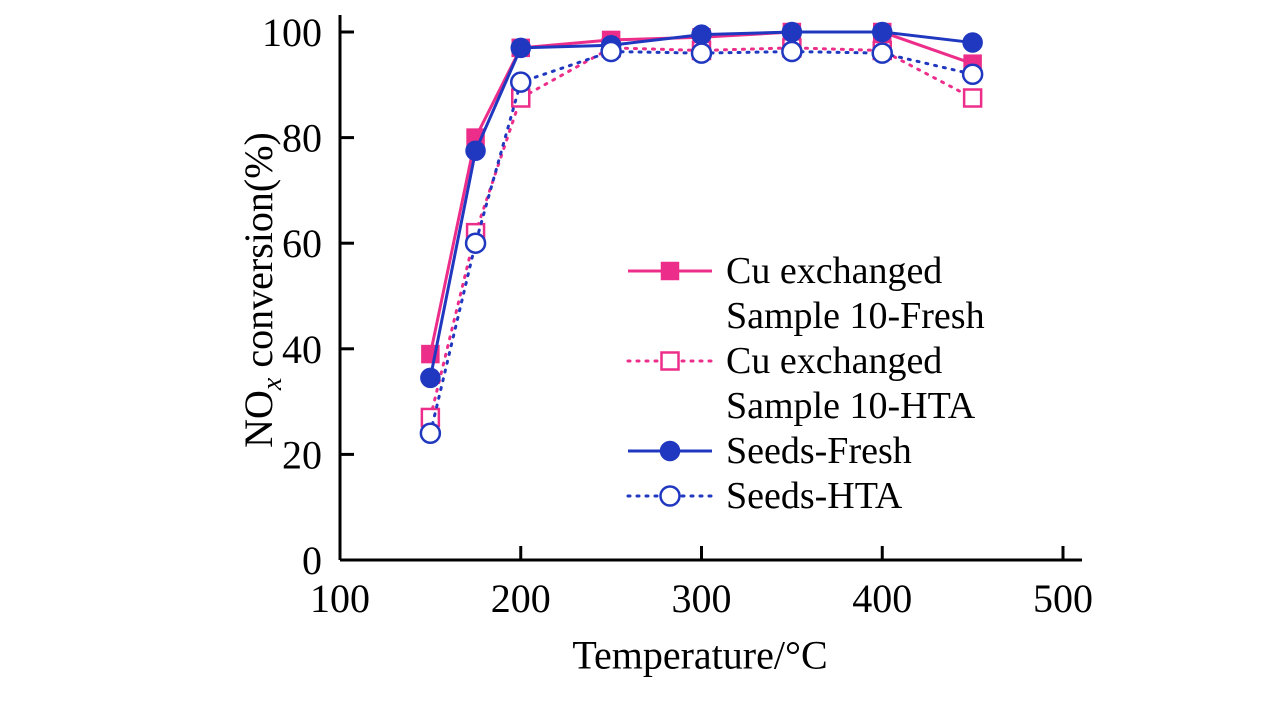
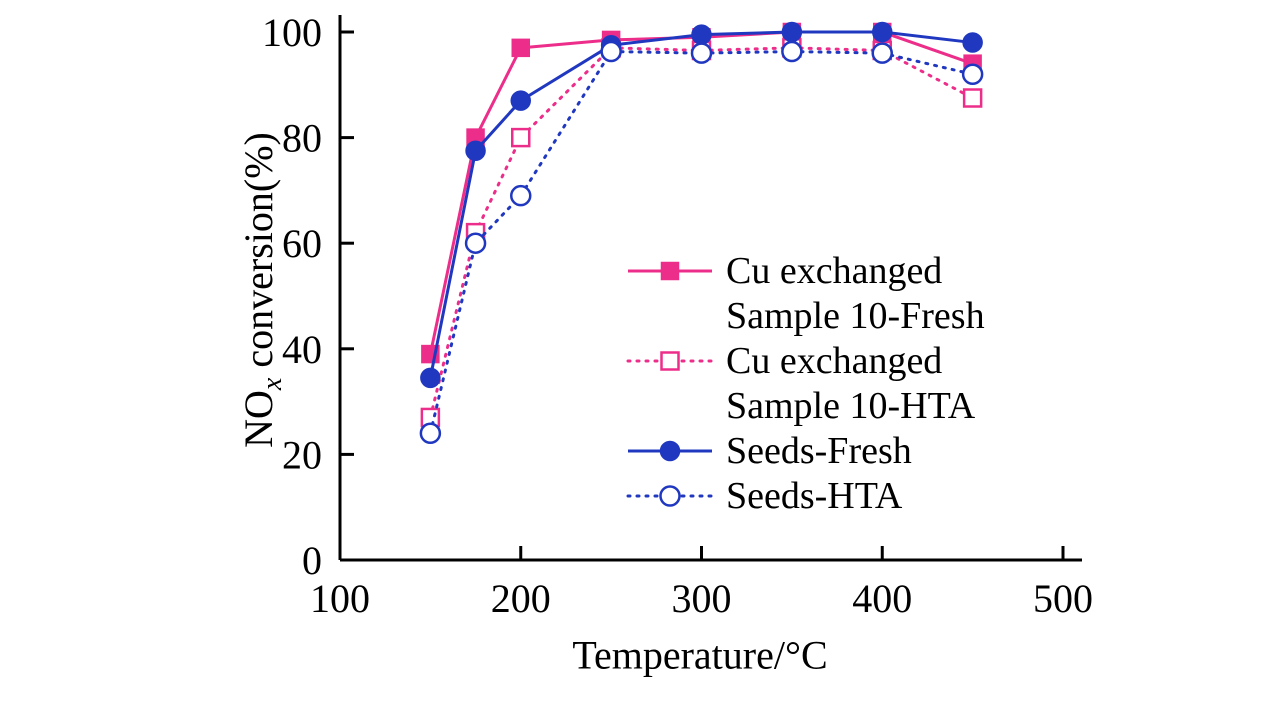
Cu exchanged Sample 10-HTA/200: 88 -> 80
Seeds-Fresh/200: 97 -> 87
Seeds-HTA/200: 90 -> 69
